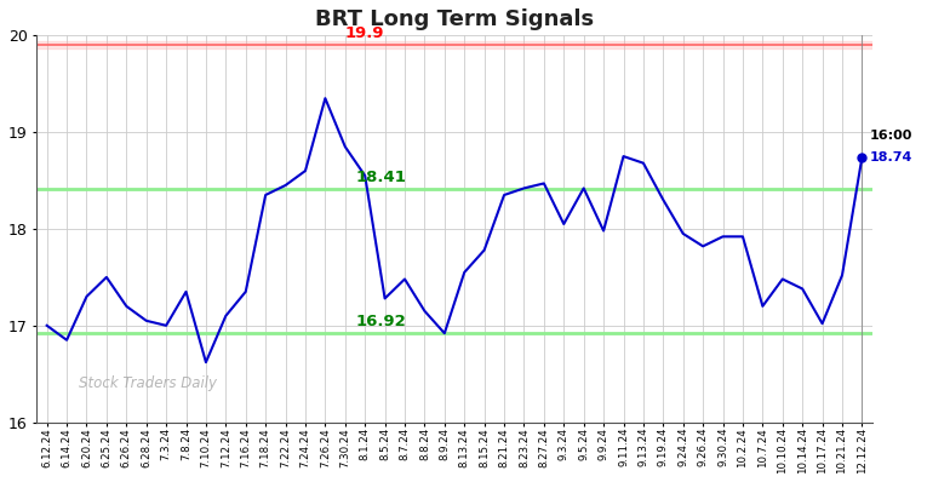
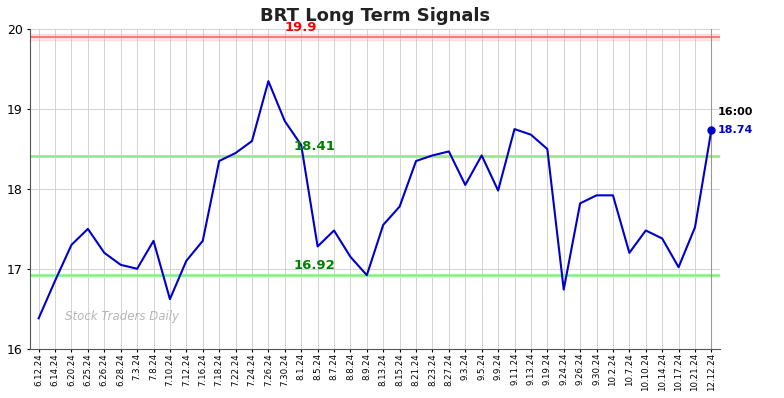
6.12.24: 17.00 -> 16.38
9.19.24: 18.30 -> 18.50
9.24.24: 17.95 -> 16.74
